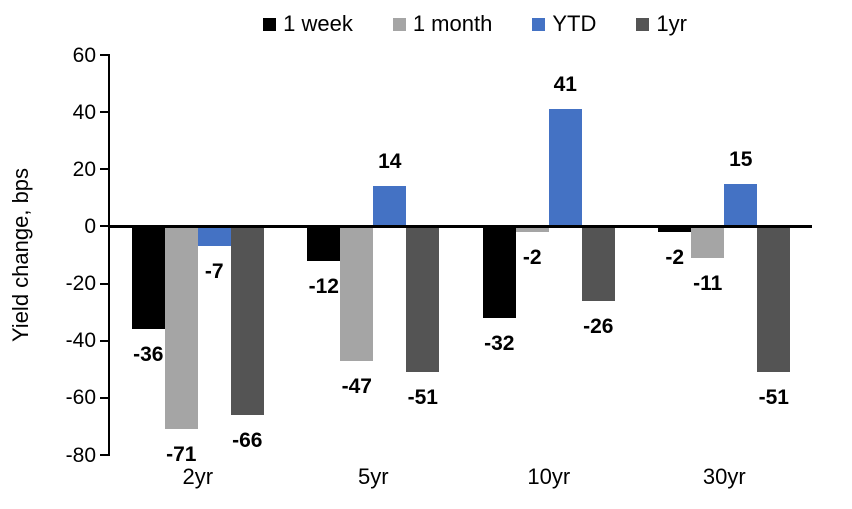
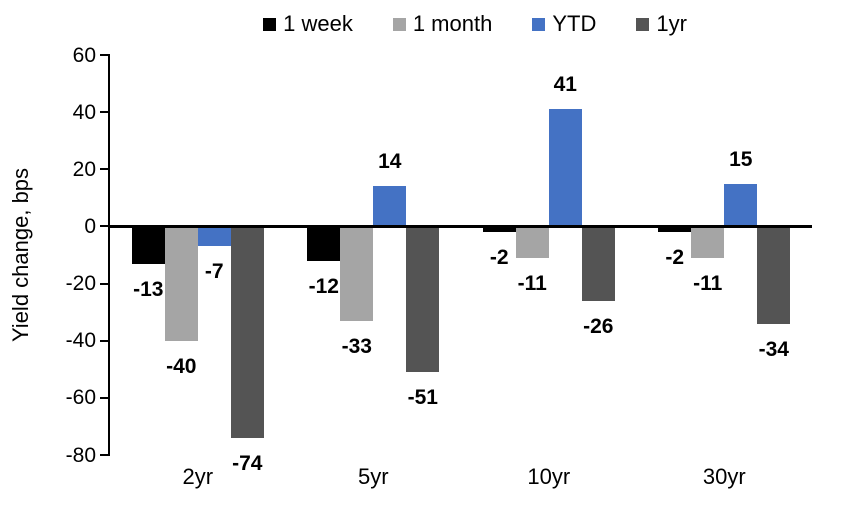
1 week/2yr: -36 -> -13
1 month/2yr: -71 -> -40
1yr/2yr: -66 -> -74
1 month/5yr: -47 -> -33
1 week/10yr: -32 -> -2
1 month/10yr: -2 -> -11
1yr/30yr: -51 -> -34
